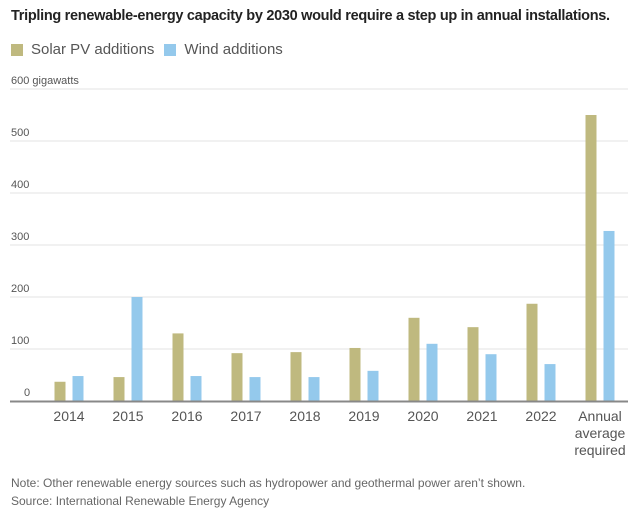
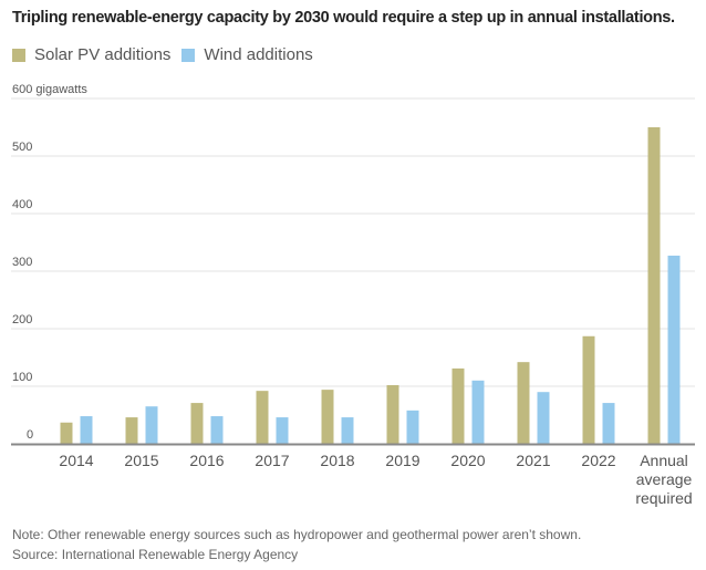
Wind additions/2015: 200 -> 60
Solar PV additions/2016: 130 -> 70
Solar PV additions/2020: 160 -> 130
